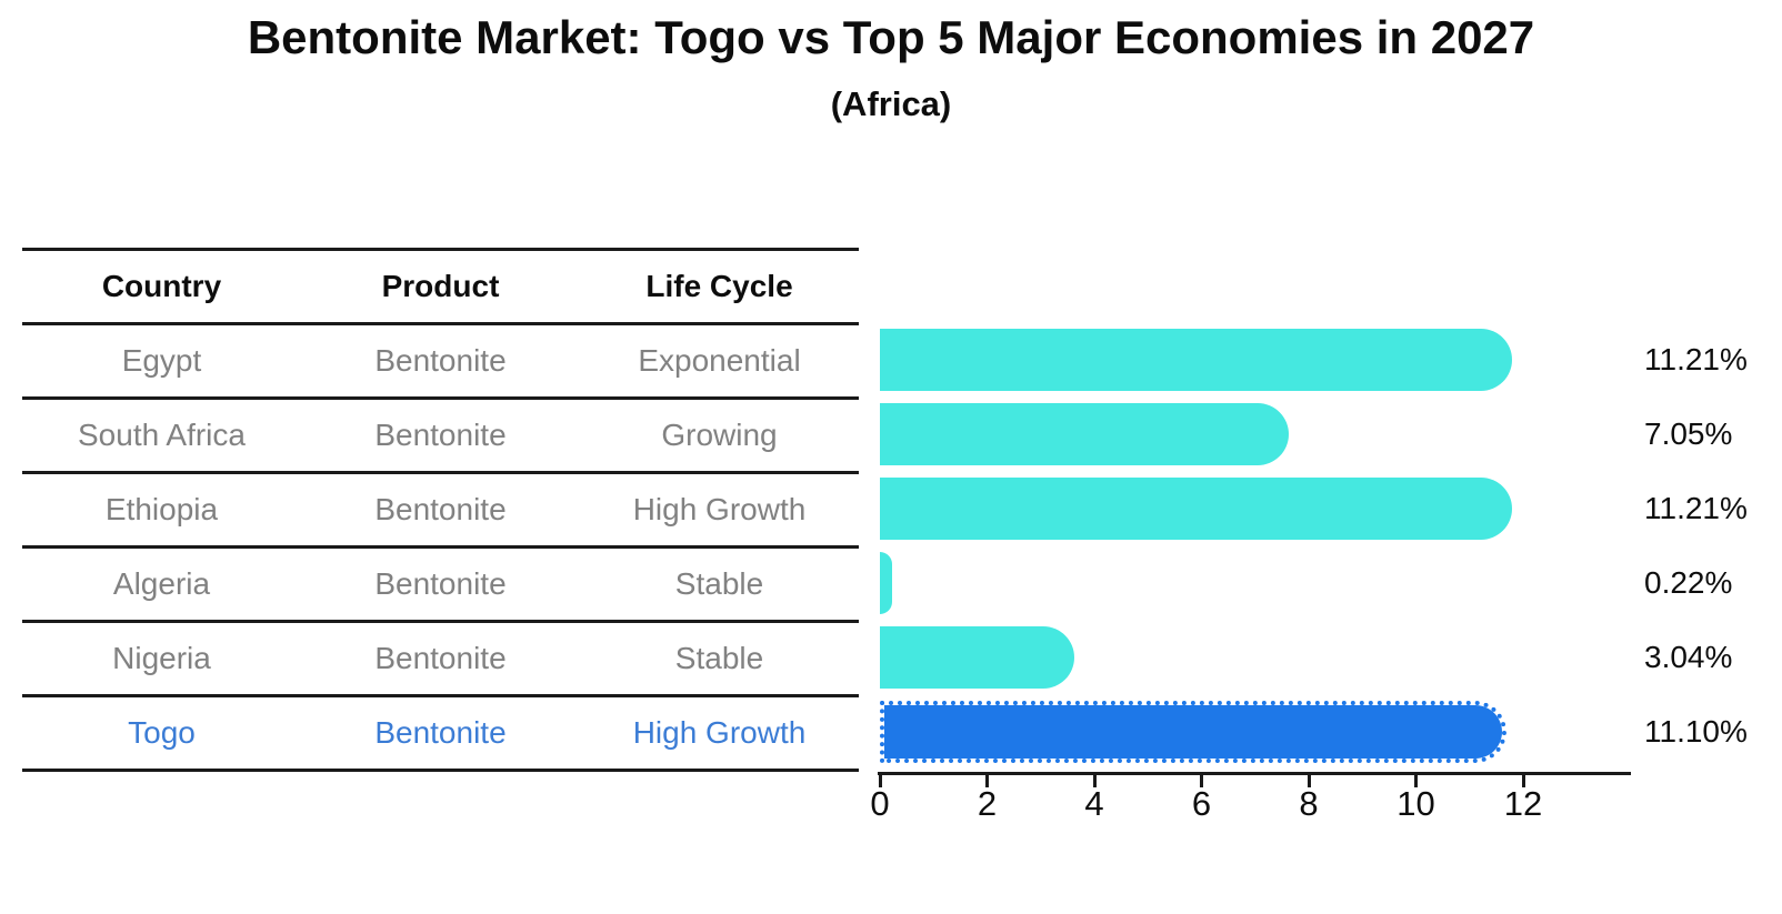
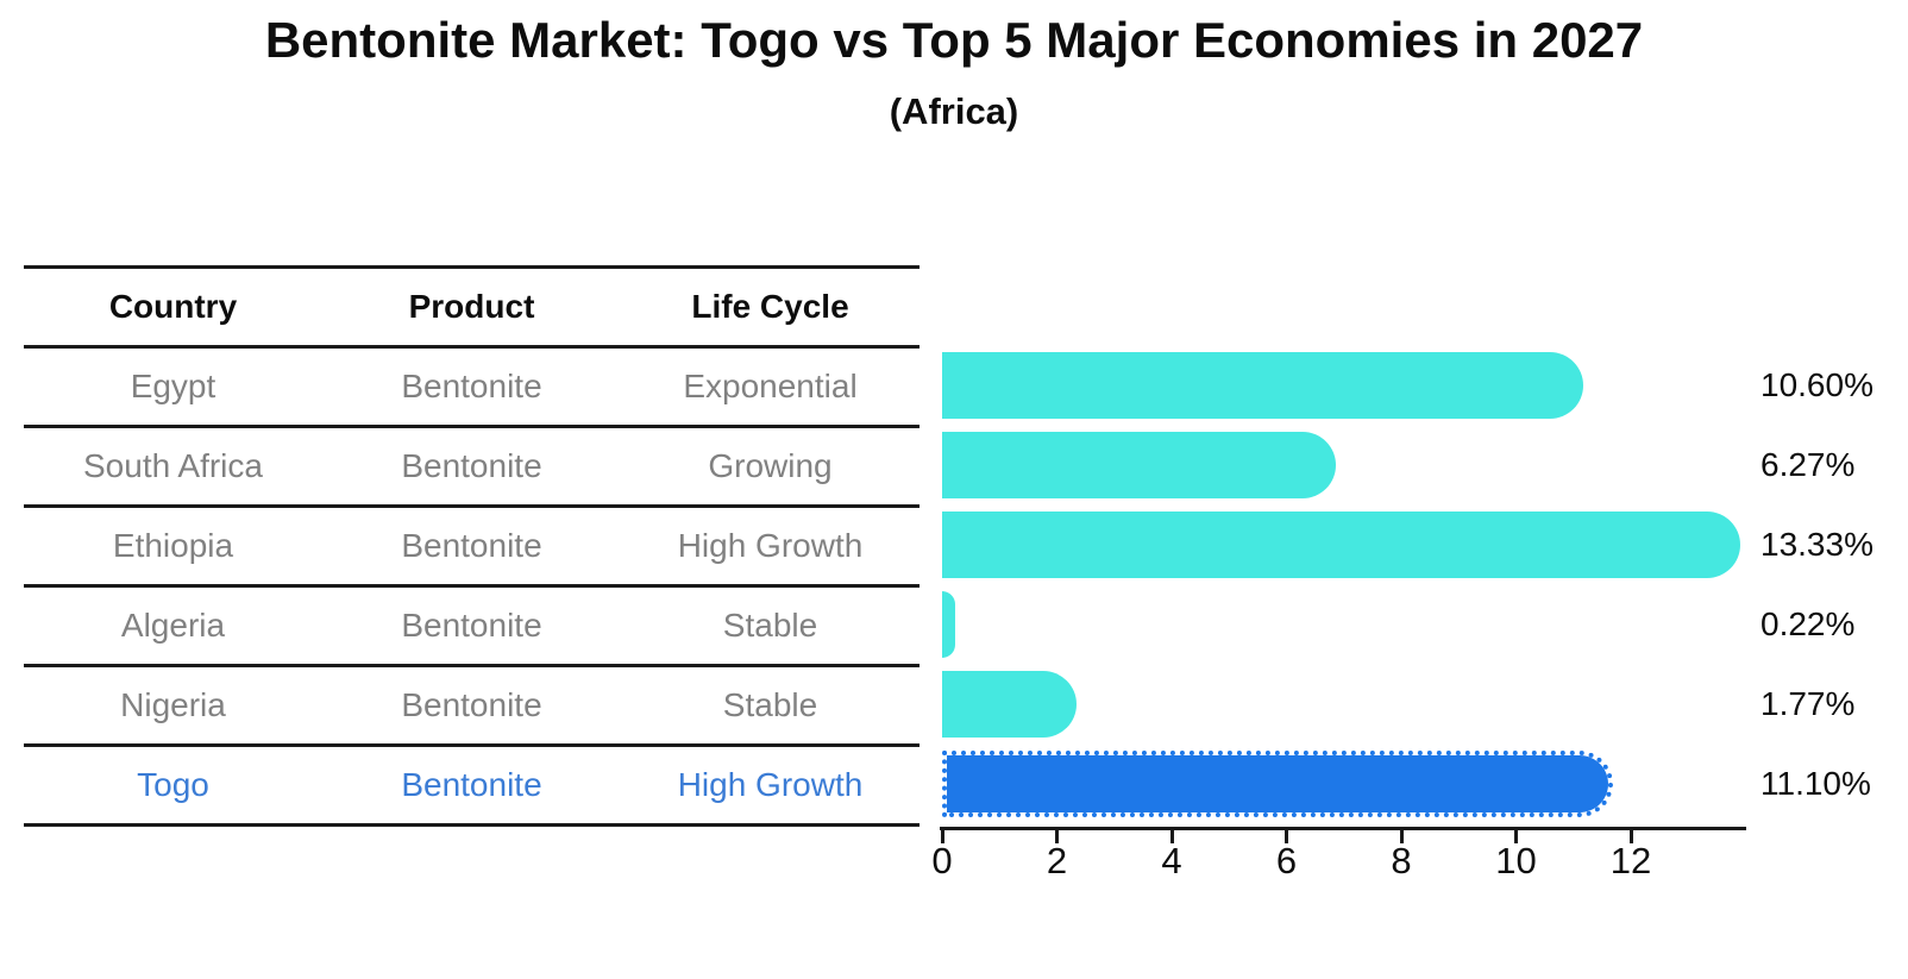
Egypt: 11.21% -> 10.60%
South Africa: 7.05% -> 6.27%
Ethiopia: 11.21% -> 13.33%
Nigeria: 3.04% -> 1.77%
